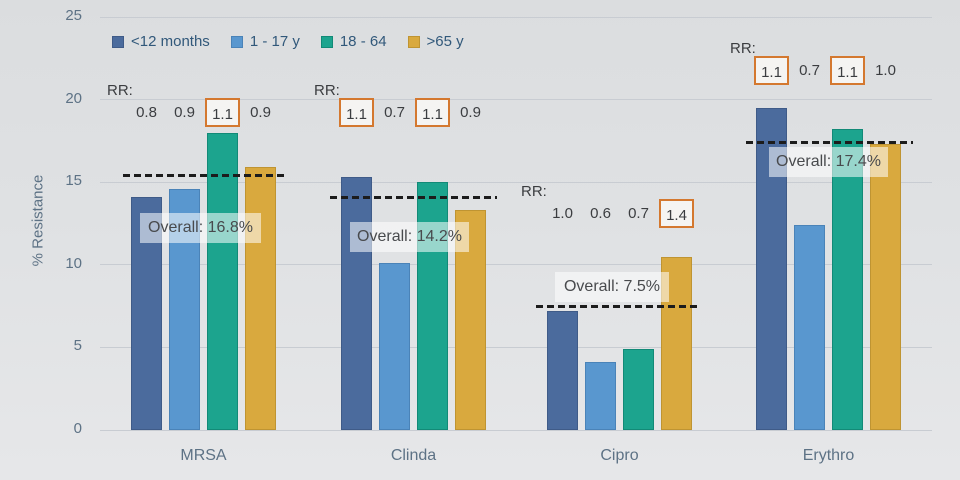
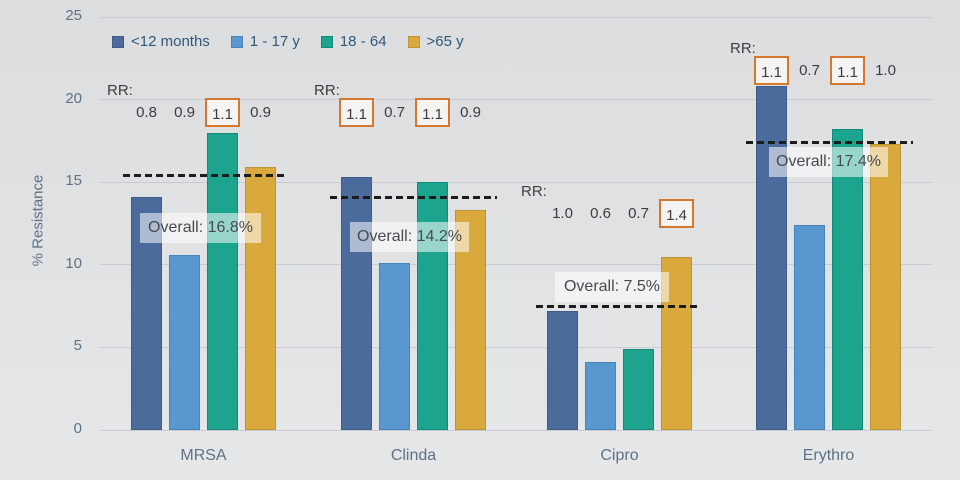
1 - 17 y/MRSA: 14.6 -> 10.6
<12 months/Erythro: 19.5 -> 20.8
